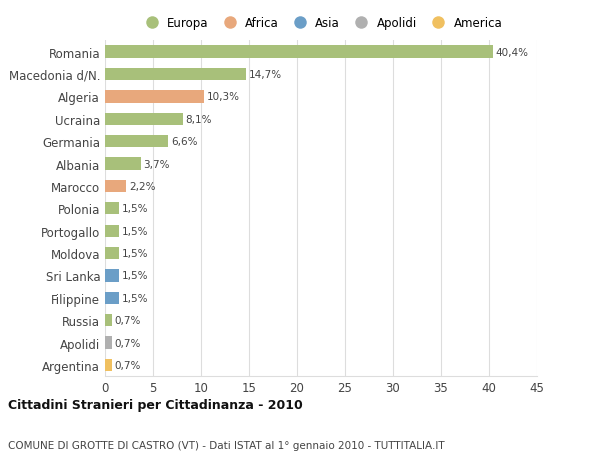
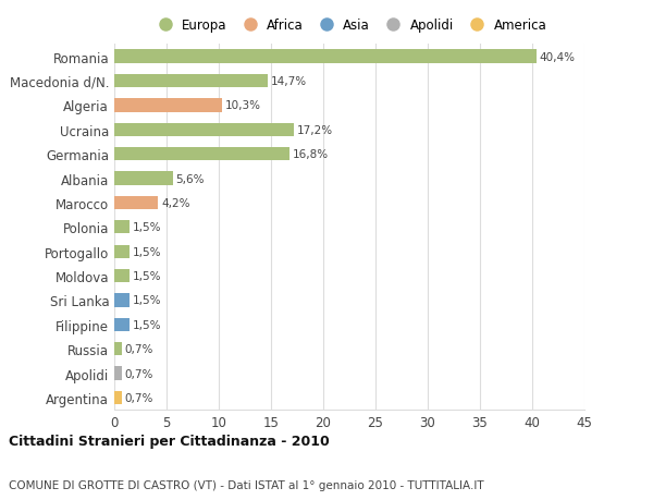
Ucraina: 8,1% -> 17,2%
Germania: 6,6% -> 16,8%
Albania: 3,7% -> 5,6%
Marocco: 2,2% -> 4,2%
